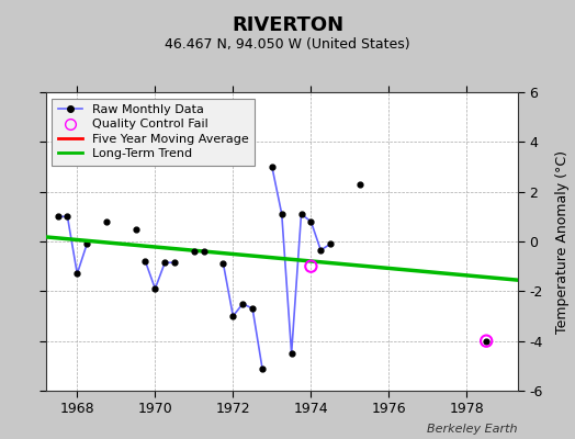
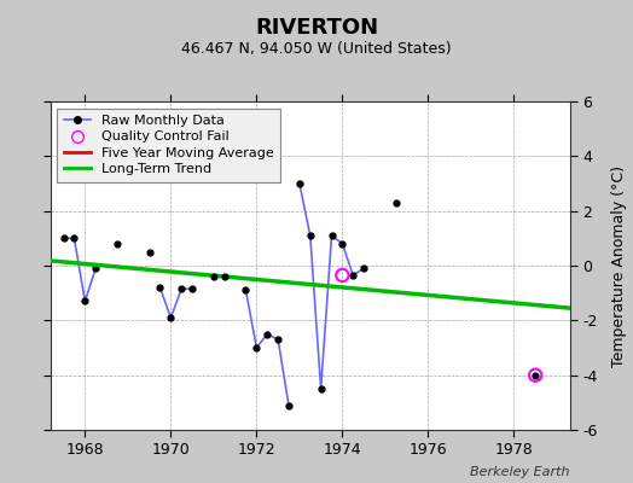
Quality Control Fail/1974: -1.00 -> -0.35
